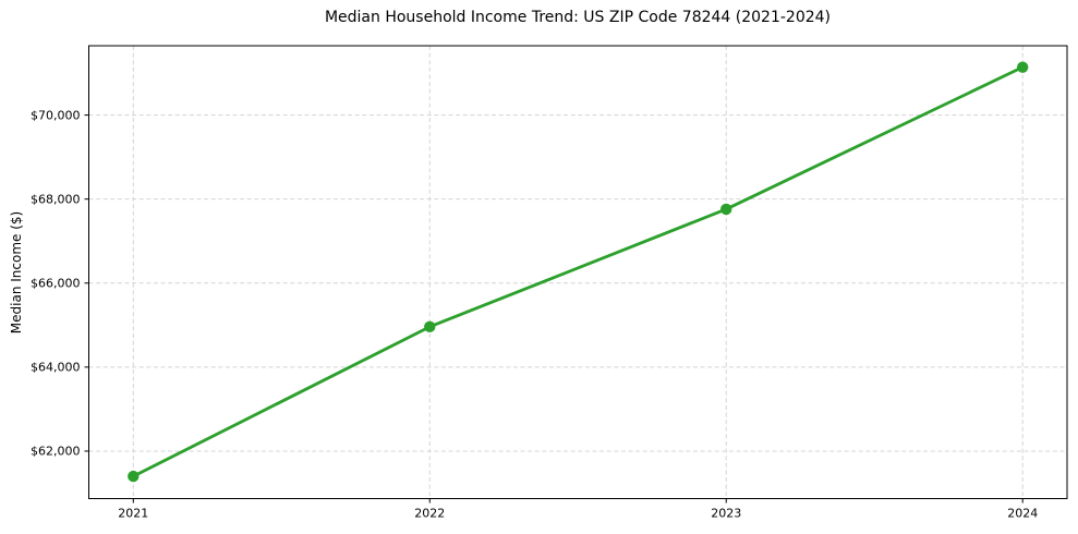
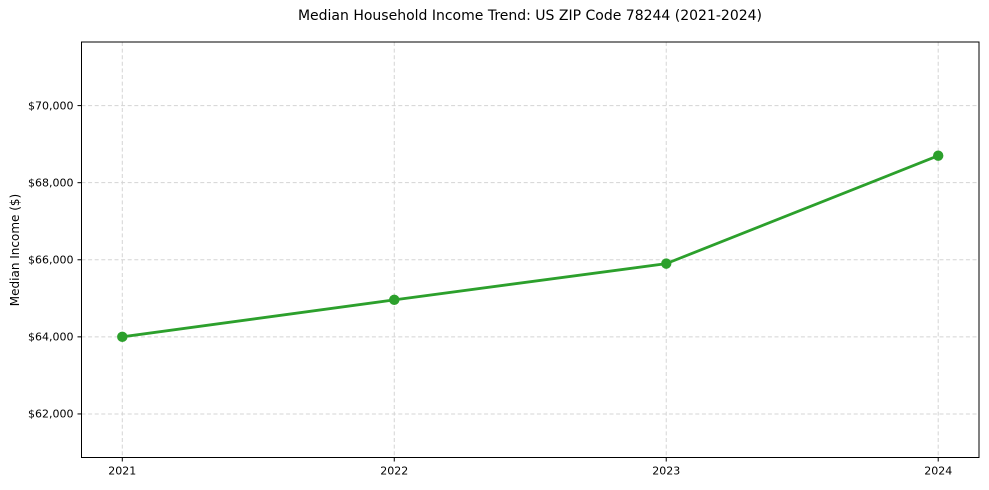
2021: $61400 -> $64000
2023: $67800 -> $65900
2024: $71100 -> $68700
